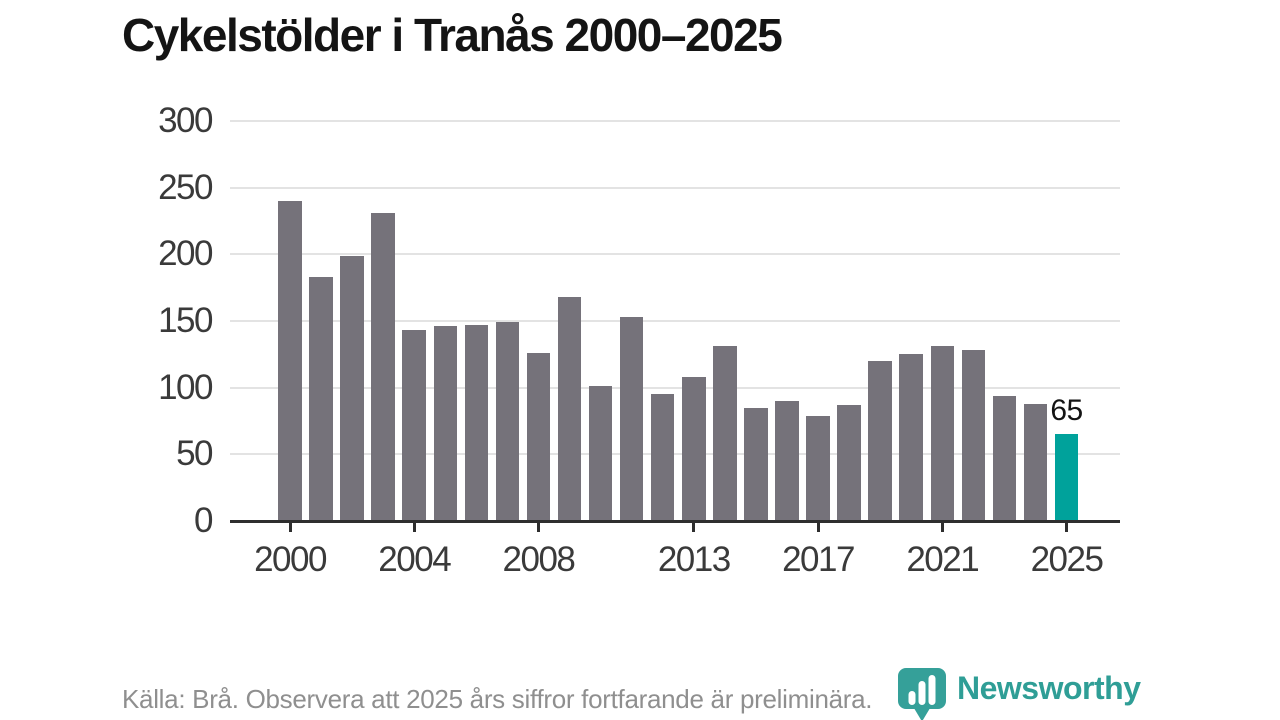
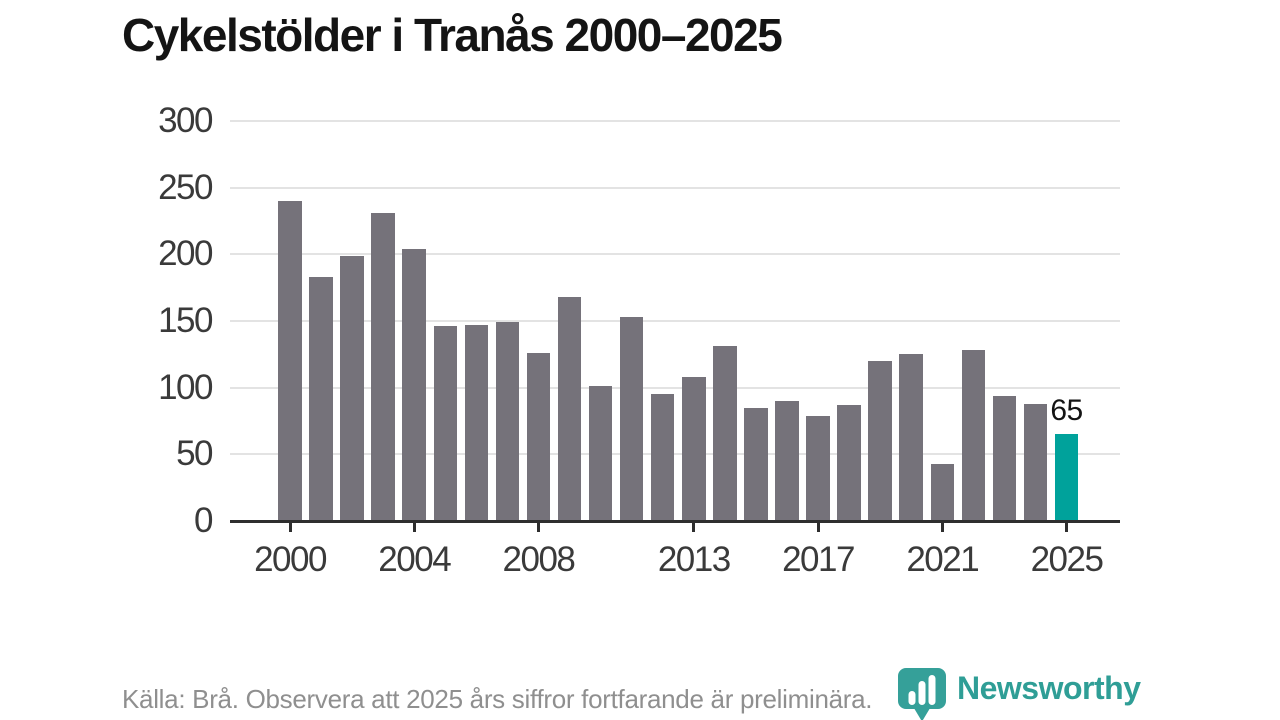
2004: 143 -> 204
2021: 131 -> 43
